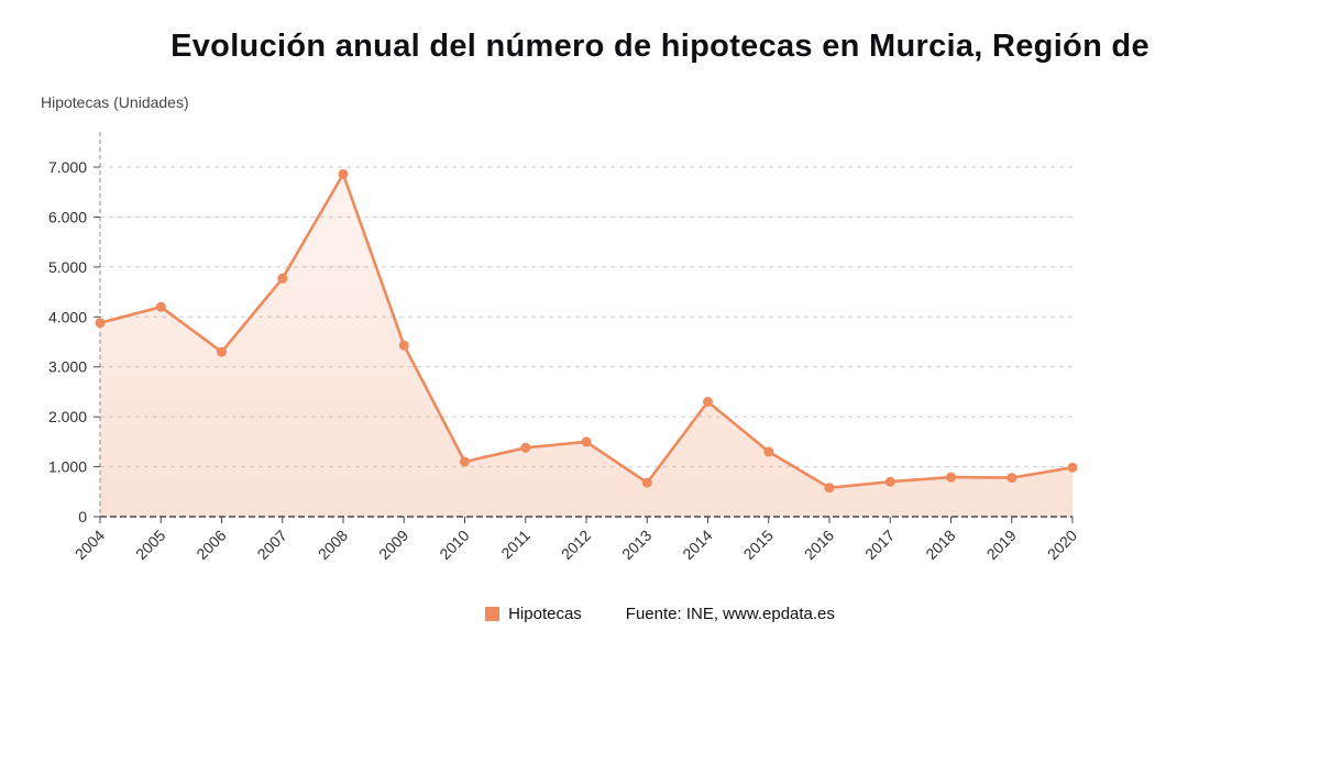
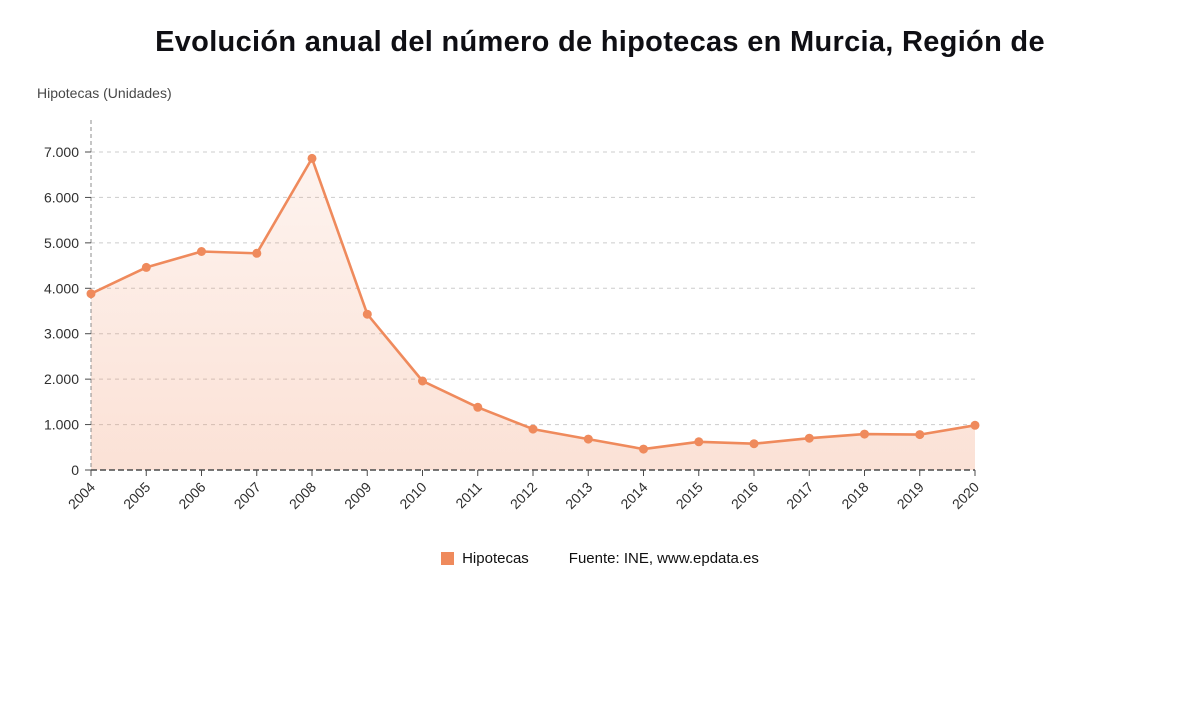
2005: 4200 -> 4500
2006: 3300 -> 4800
2010: 1100 -> 2000
2012: 1500 -> 900
2014: 2300 -> 500
2015: 1300 -> 600
